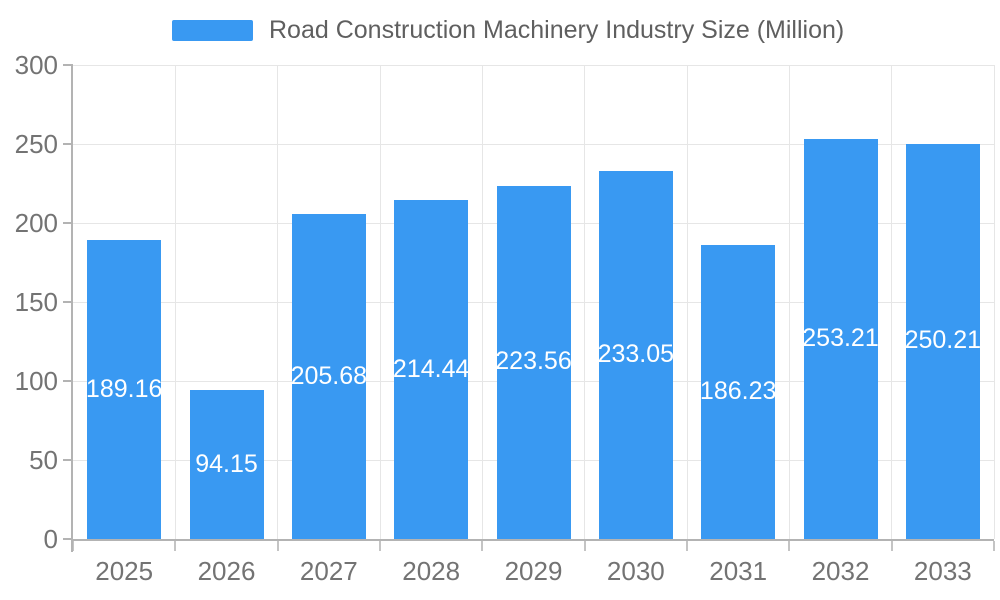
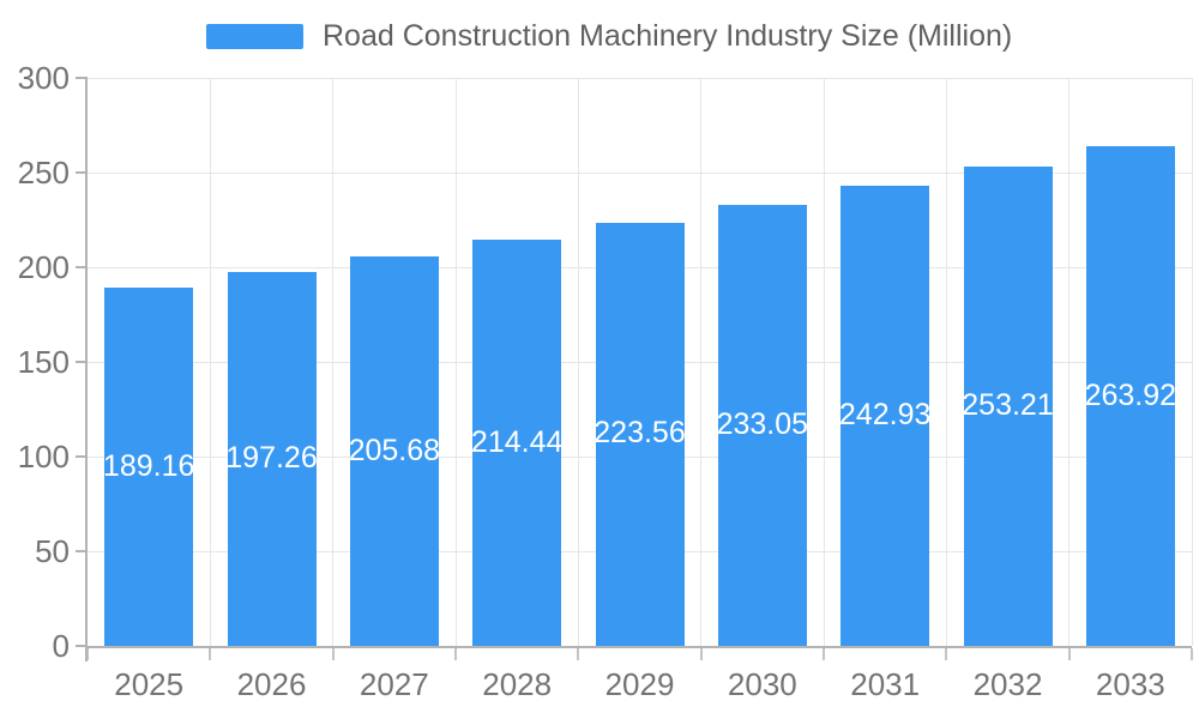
2026: 94.15 -> 197.26
2031: 186.23 -> 242.93
2033: 250.21 -> 263.92
